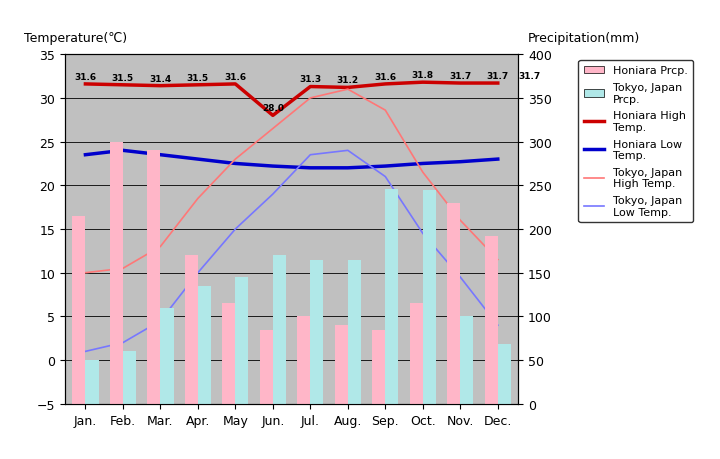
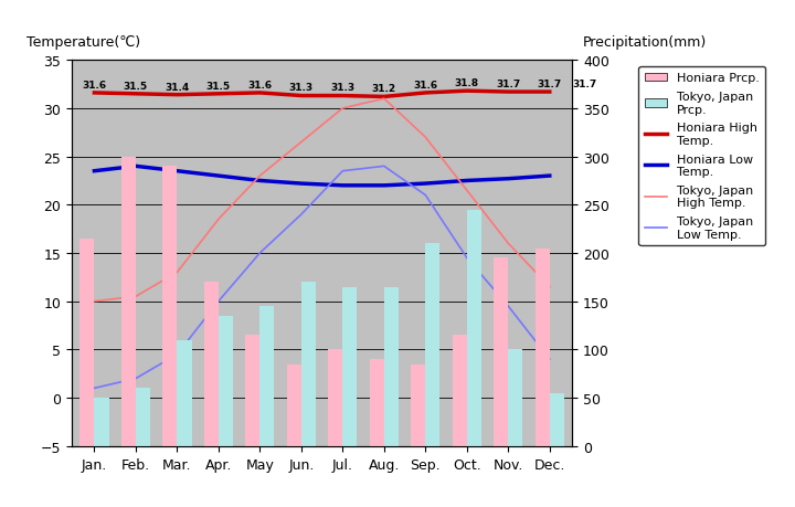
Honiara High Temp./Jun.: 28.0 -> 31.3
Tokyo, Japan High Temp./Sep.: 28.6 -> 27.0
Tokyo, Japan Prcp./Sep.: 246 -> 210
Honiara Prcp./Nov.: 230 -> 195
Honiara Prcp./Dec.: 192 -> 205
Tokyo, Japan Prcp./Dec.: 68 -> 55
